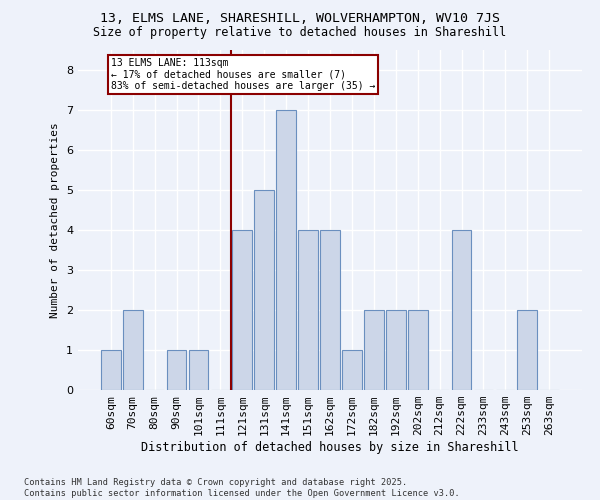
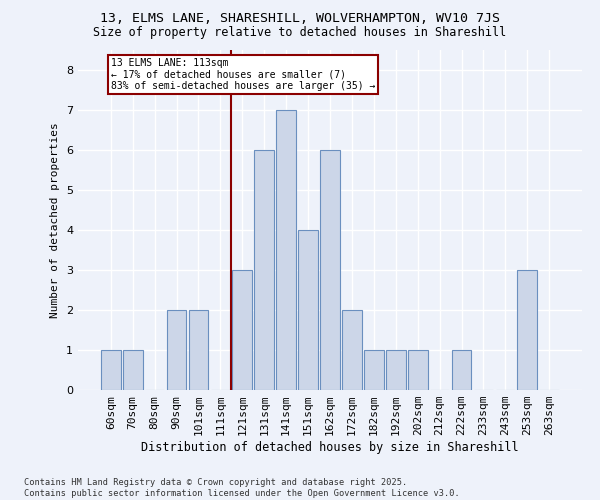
70sqm: 2 -> 1
90sqm: 1 -> 2
101sqm: 1 -> 2
121sqm: 4 -> 3
131sqm: 5 -> 6
162sqm: 4 -> 6
172sqm: 1 -> 2
182sqm: 2 -> 1
192sqm: 2 -> 1
202sqm: 2 -> 1
222sqm: 4 -> 1
253sqm: 2 -> 3
